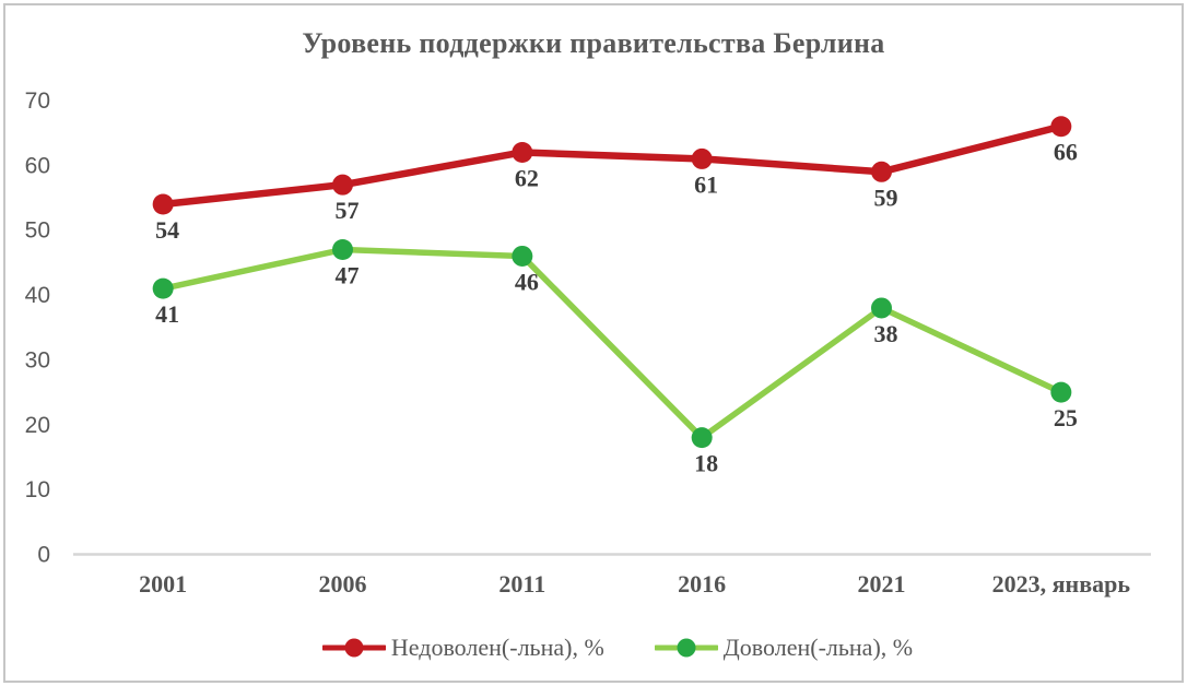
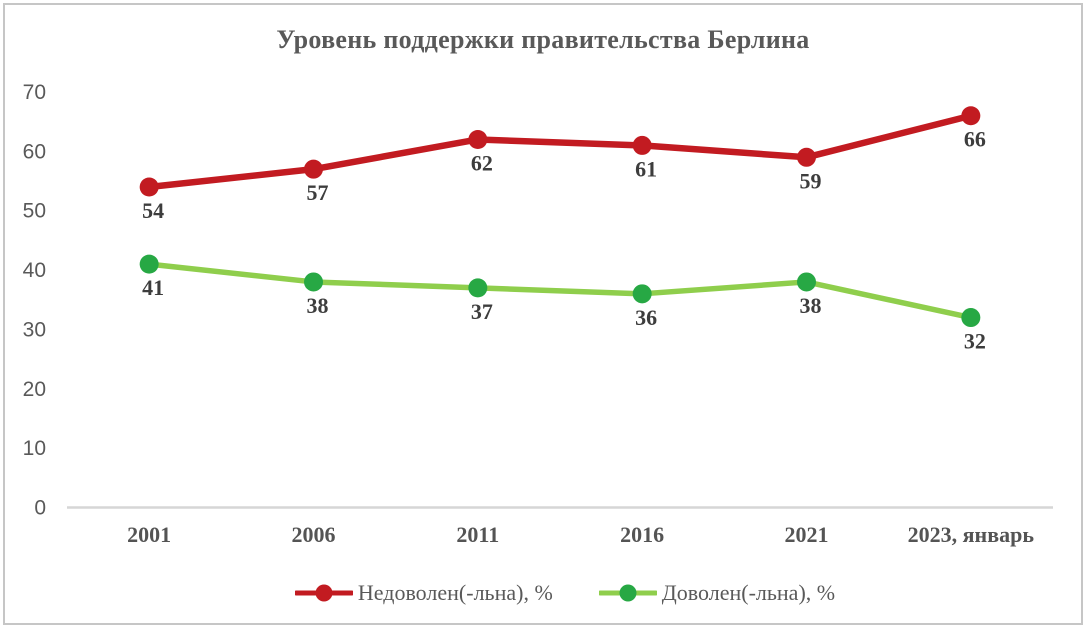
Доволен(-льна), %/2006: 47 -> 38
Доволен(-льна), %/2011: 46 -> 37
Доволен(-льна), %/2016: 18 -> 36
Доволен(-льна), %/2023, январь: 25 -> 32
